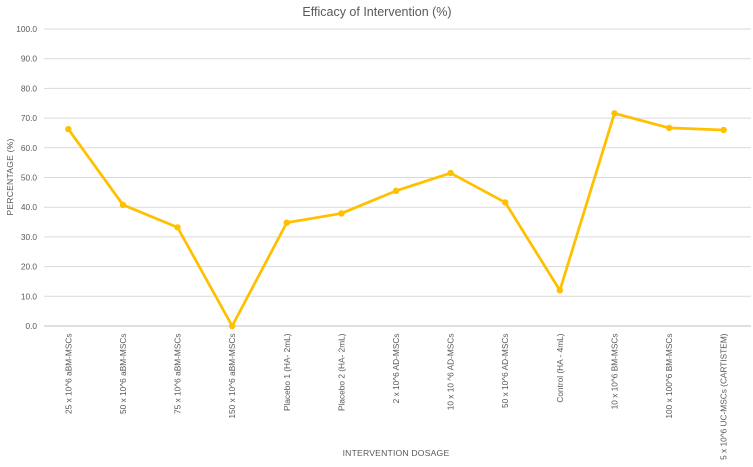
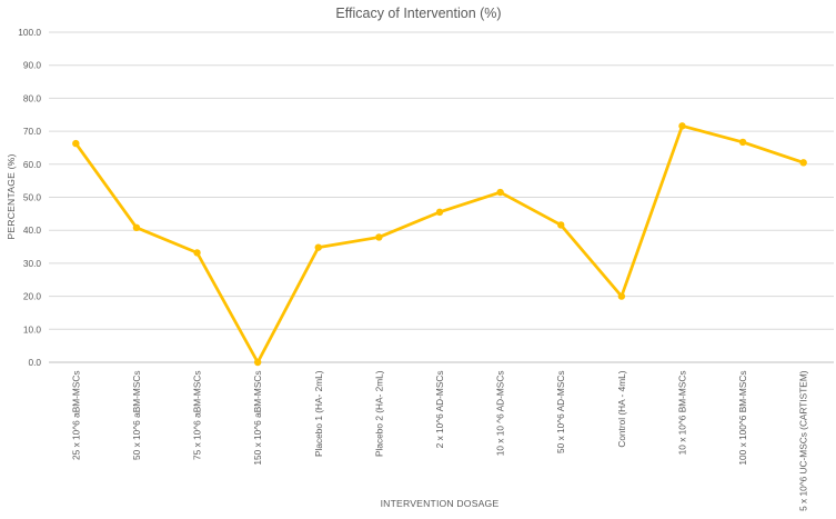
Control (HA - 4mL): 12 -> 20
5 x 10^6 UC-MSCs (CARTISTEM): 66 -> 60
